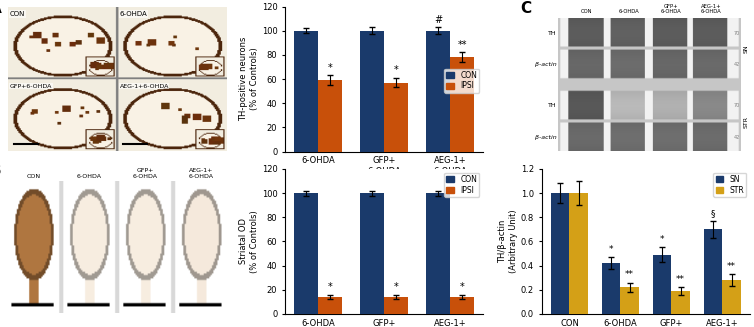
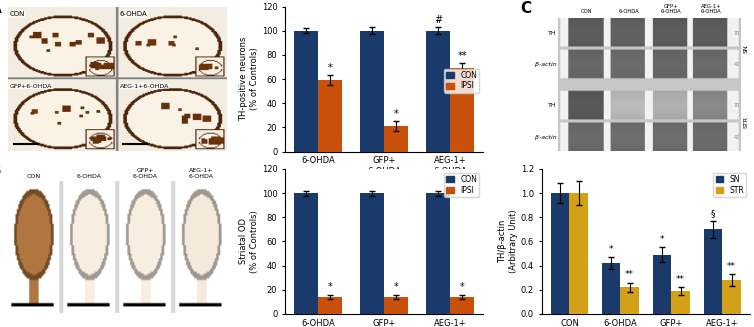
IPSI/GFP+ 6-OHDA: 57 -> 21
IPSI/AEG-1+ 6-OHDA: 78 -> 69
